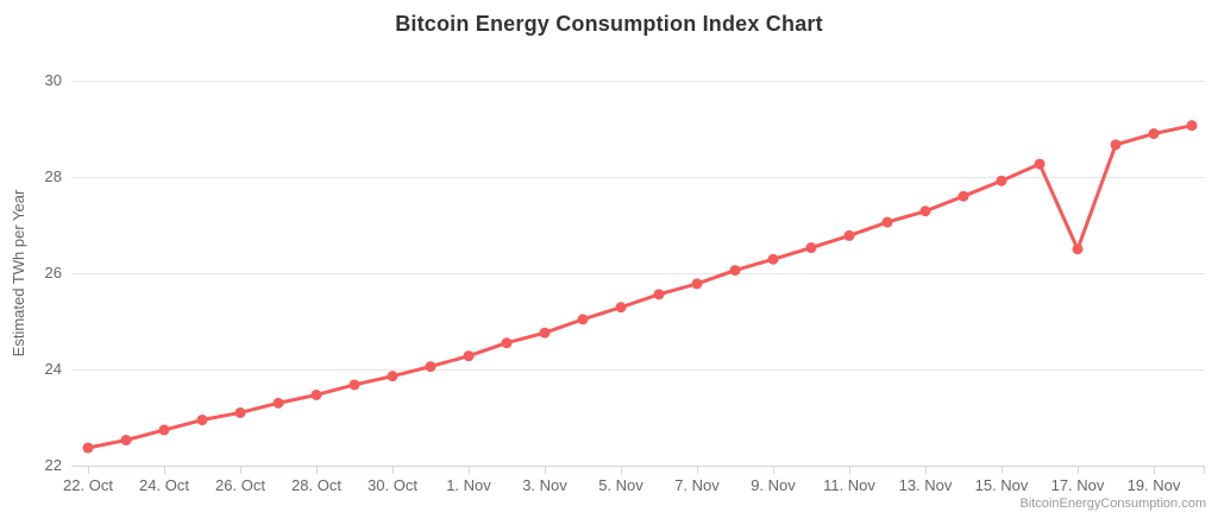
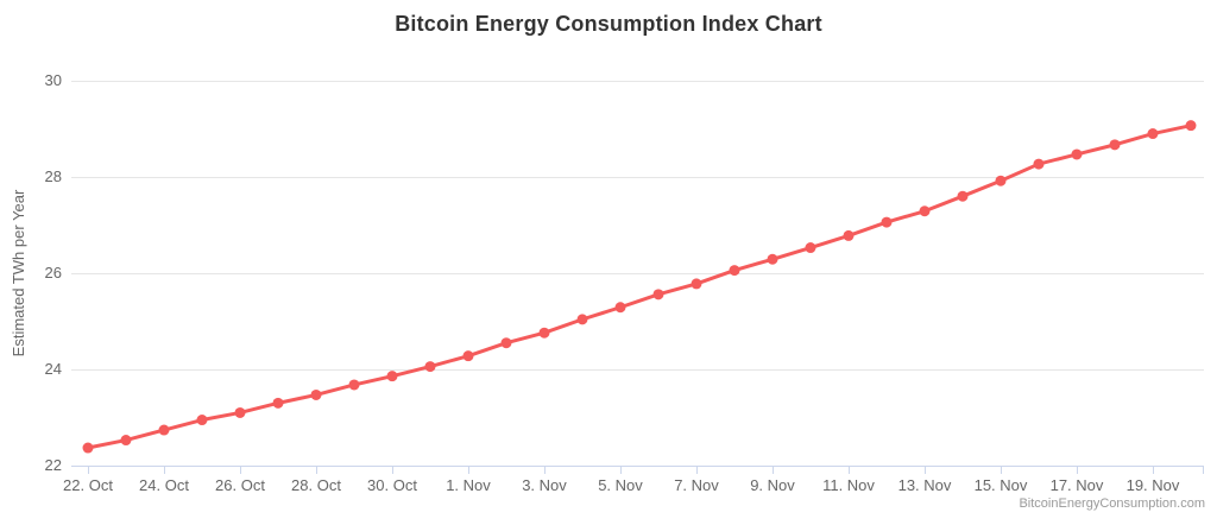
17. Nov: 26.5 -> 28.5
